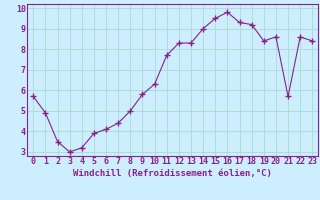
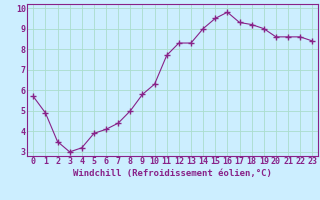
19: 8.4 -> 9.0
21: 5.7 -> 8.6
